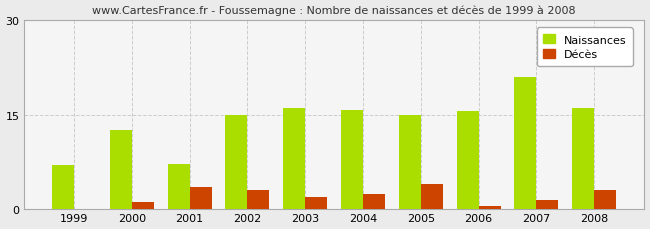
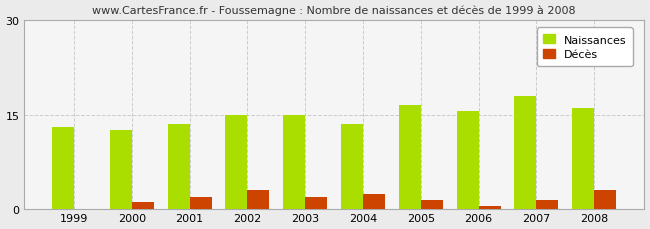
Naissances/1999: 7.0 -> 13.0
Naissances/2001: 7.2 -> 13.5
Décès/2001: 3.6 -> 2.0
Naissances/2003: 16.0 -> 15.0
Naissances/2004: 15.8 -> 13.5
Naissances/2005: 15.0 -> 16.5
Décès/2005: 4.0 -> 1.5
Naissances/2007: 21.0 -> 18.0
